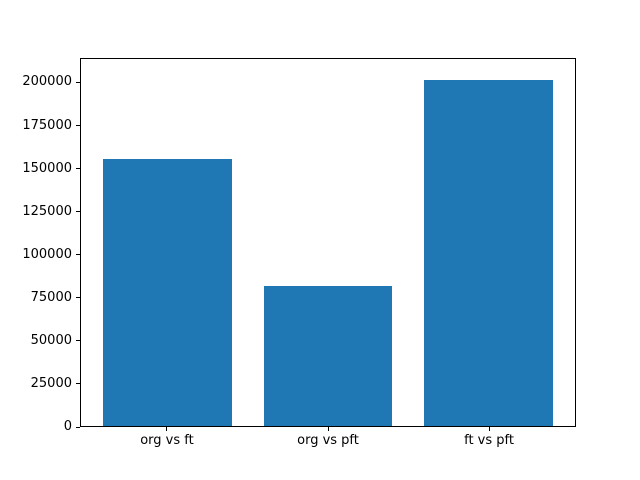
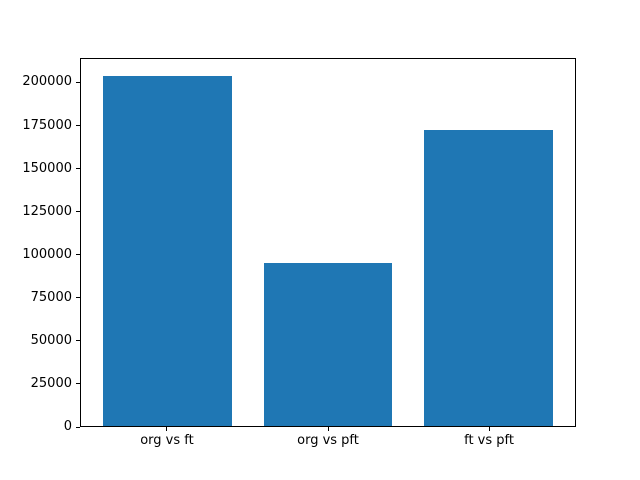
org vs ft: 156000 -> 204000
org vs pft: 82000 -> 95000
ft vs pft: 202000 -> 173000
